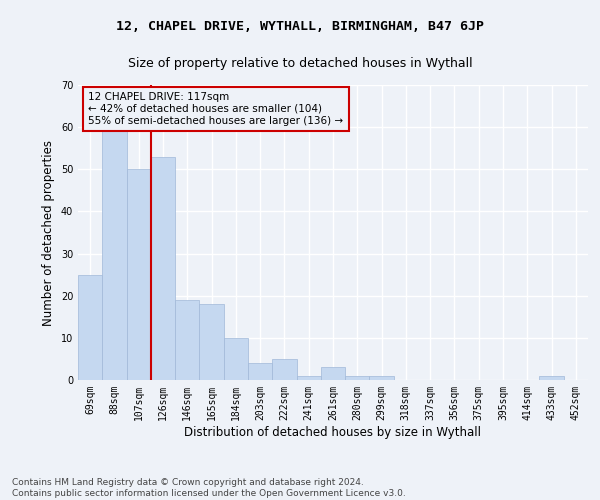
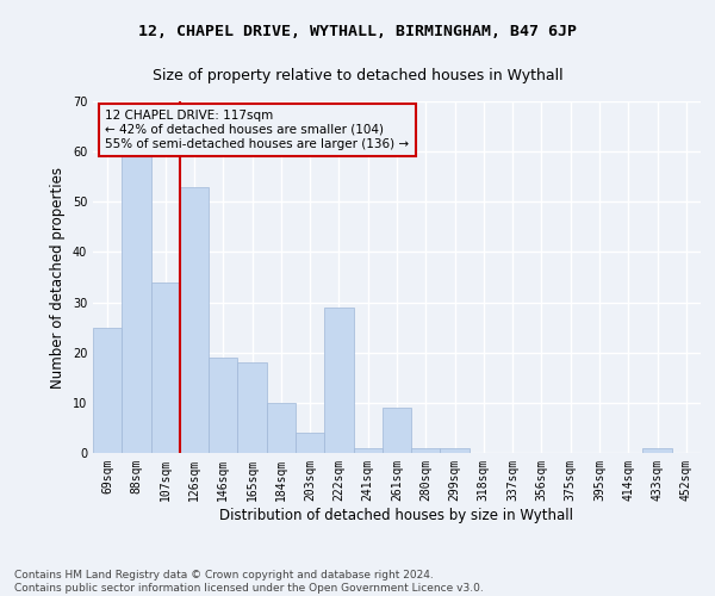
107sqm: 50 -> 34
222sqm: 5 -> 29
261sqm: 3 -> 9
